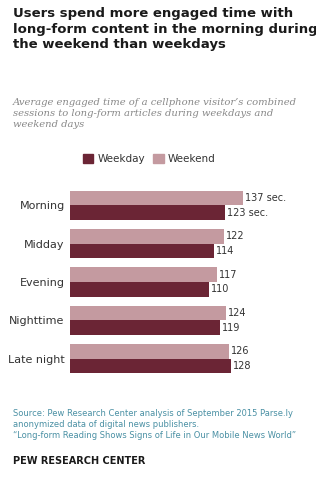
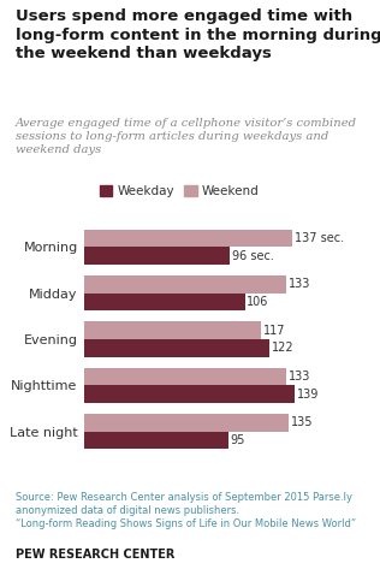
Weekday/Morning: 123 -> 96
Weekend/Midday: 122 -> 133
Weekday/Midday: 114 -> 106
Weekday/Evening: 110 -> 122
Weekend/Nighttime: 124 -> 133
Weekday/Nighttime: 119 -> 139
Weekend/Late night: 126 -> 135
Weekday/Late night: 128 -> 95
